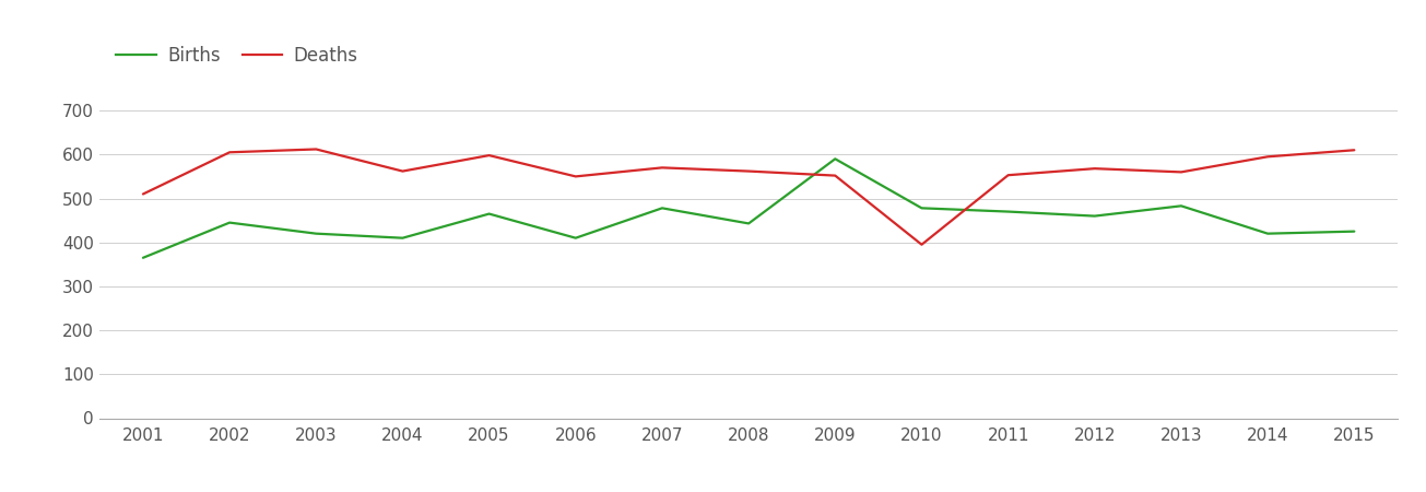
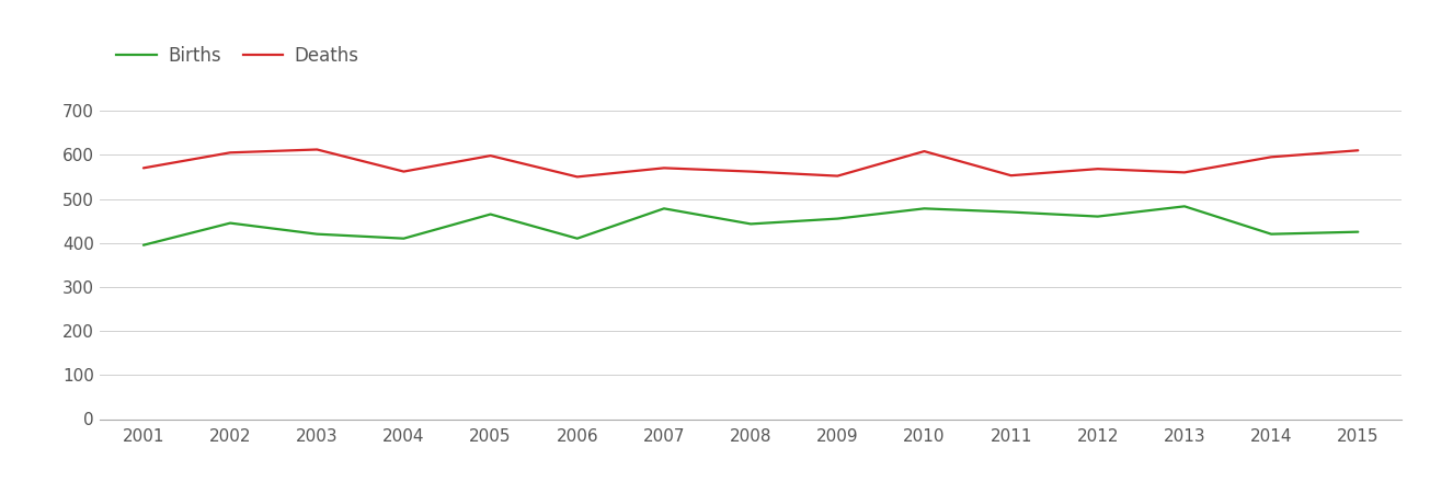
Births/2001: 365 -> 395
Deaths/2001: 510 -> 570
Births/2009: 590 -> 455
Deaths/2010: 395 -> 608
